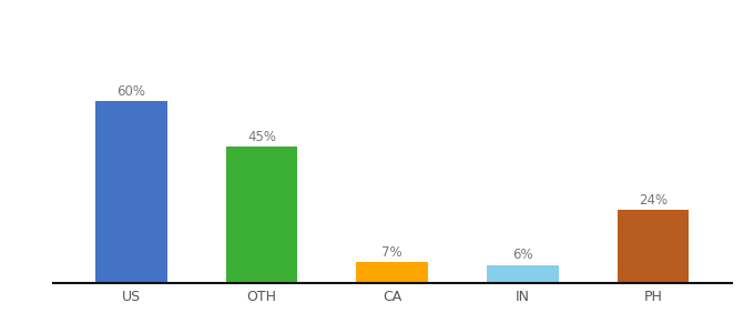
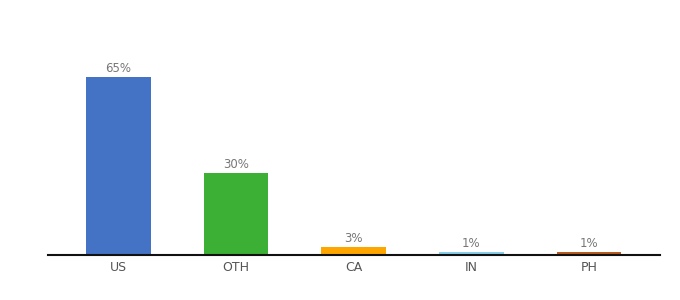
US: 60% -> 65%
OTH: 45% -> 30%
CA: 7% -> 3%
IN: 6% -> 1%
PH: 24% -> 1%
